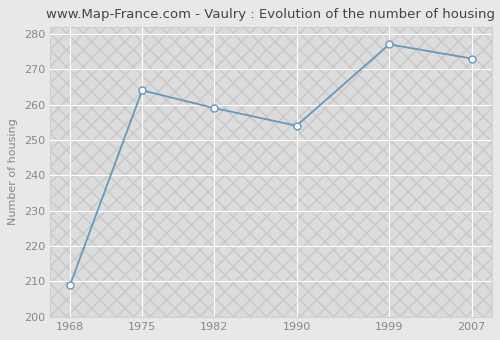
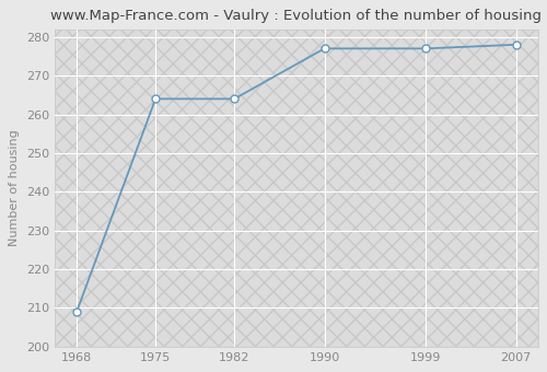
1982: 259 -> 264
1990: 254 -> 277
2007: 273 -> 278
